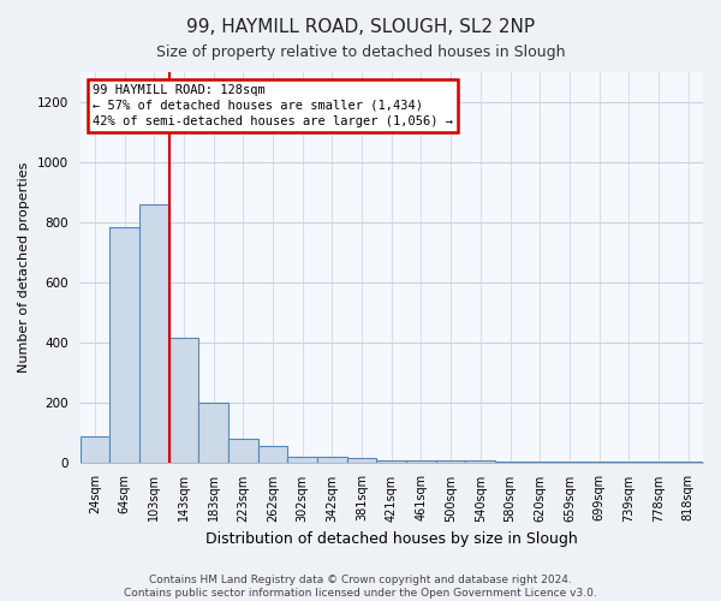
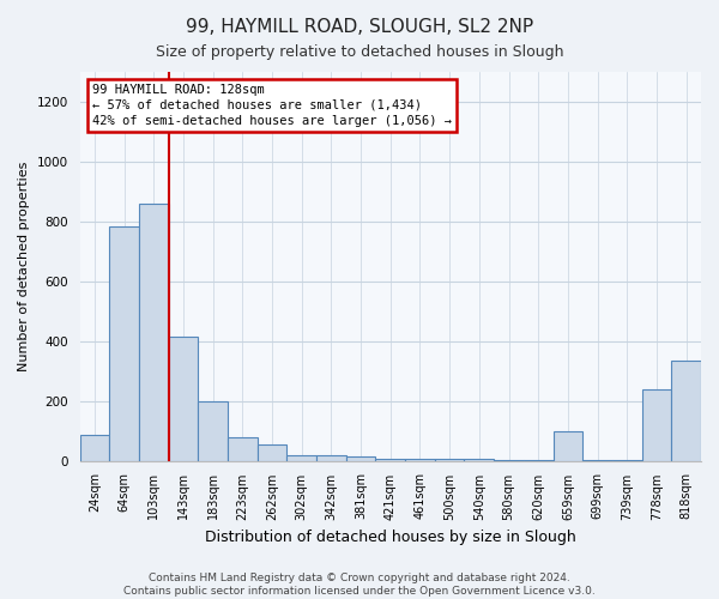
659sqm: 3 -> 100
778sqm: 3 -> 240
818sqm: 3 -> 335
